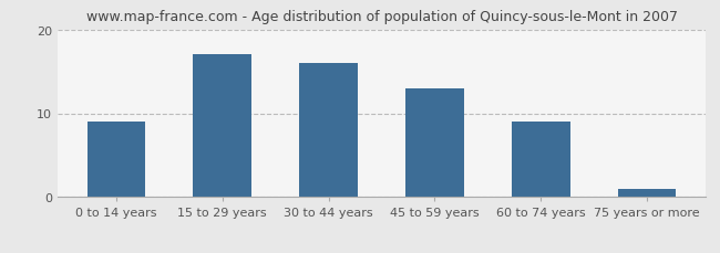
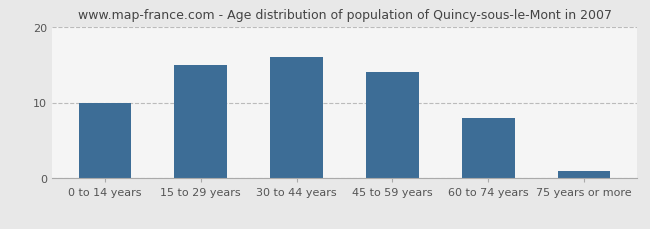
0 to 14 years: 9 -> 10
15 to 29 years: 17 -> 15
45 to 59 years: 13 -> 14
60 to 74 years: 9 -> 8
